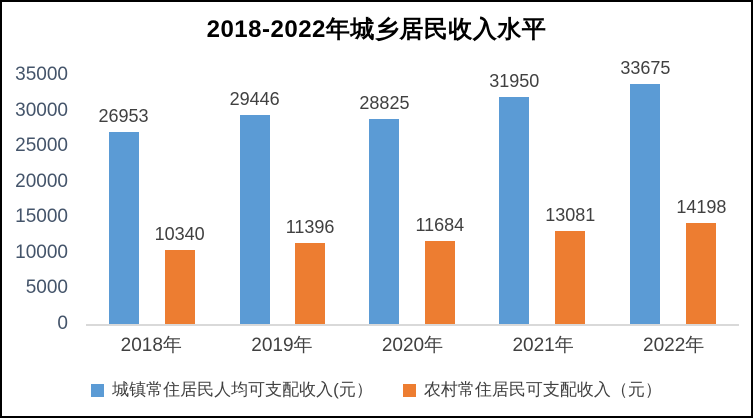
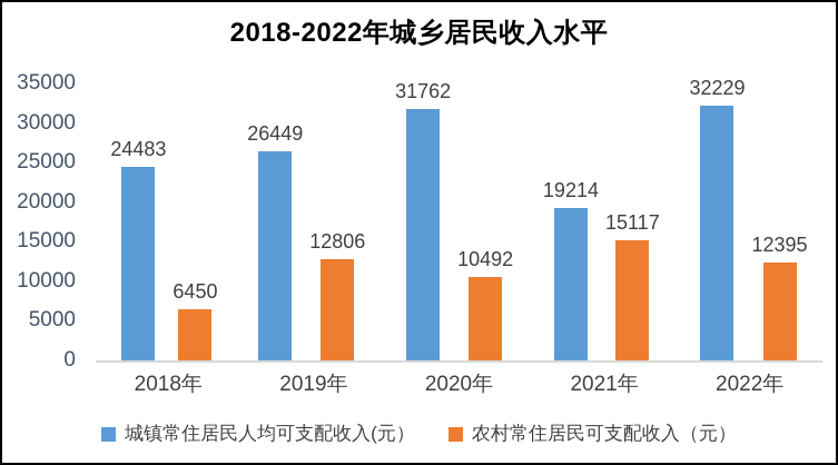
城镇常住居民人均可支配收入(元）/2018年: 26953 -> 24483
农村常住居民可支配收入（元）/2018年: 10340 -> 6450
城镇常住居民人均可支配收入(元）/2019年: 29446 -> 26449
农村常住居民可支配收入（元）/2019年: 11396 -> 12806
城镇常住居民人均可支配收入(元）/2020年: 28825 -> 31762
农村常住居民可支配收入（元）/2020年: 11684 -> 10492
城镇常住居民人均可支配收入(元）/2021年: 31950 -> 19214
农村常住居民可支配收入（元）/2021年: 13081 -> 15117
城镇常住居民人均可支配收入(元）/2022年: 33675 -> 32229
农村常住居民可支配收入（元）/2022年: 14198 -> 12395
